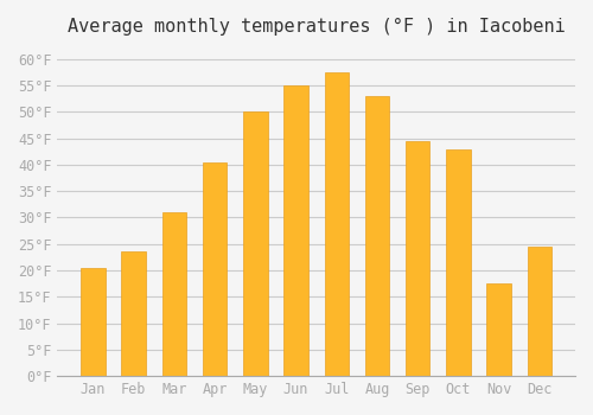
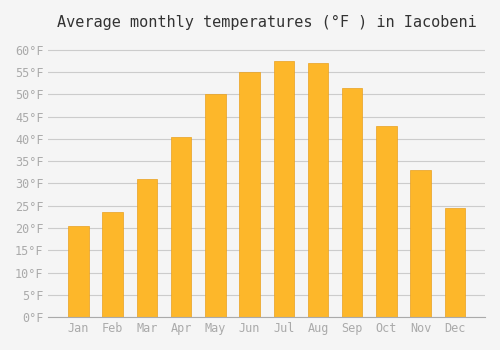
Aug: 53.0°F -> 57.0°F
Sep: 44.5°F -> 51.5°F
Nov: 17.5°F -> 33.0°F
